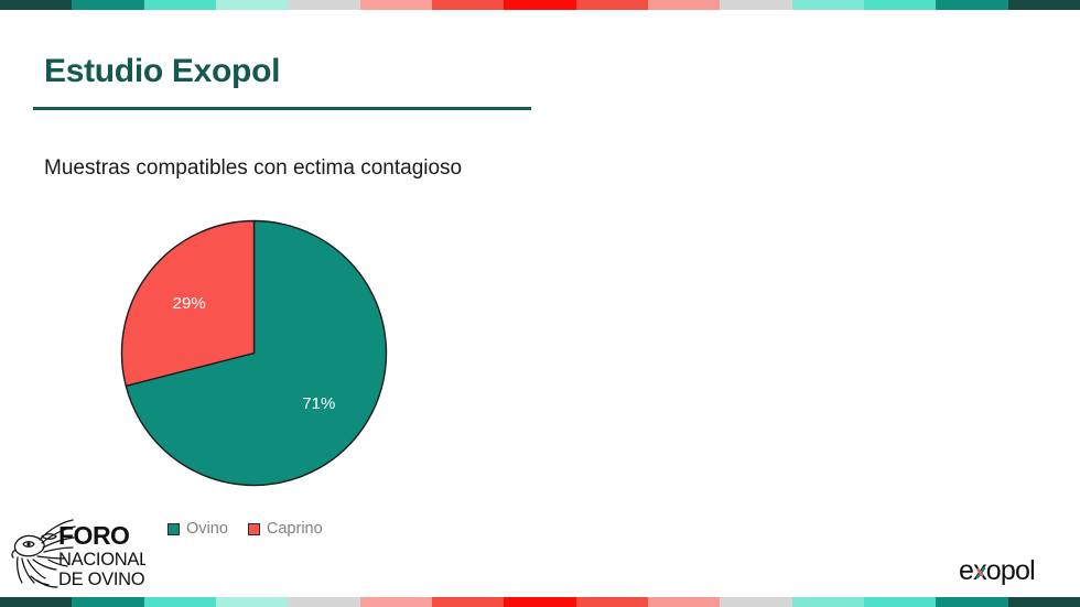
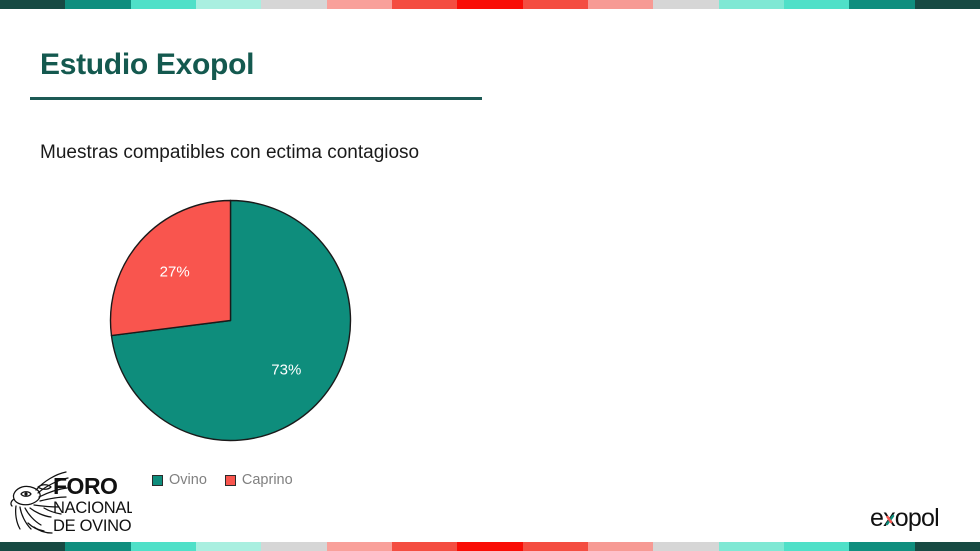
Ovino: 71% -> 73%
Caprino: 29% -> 27%
